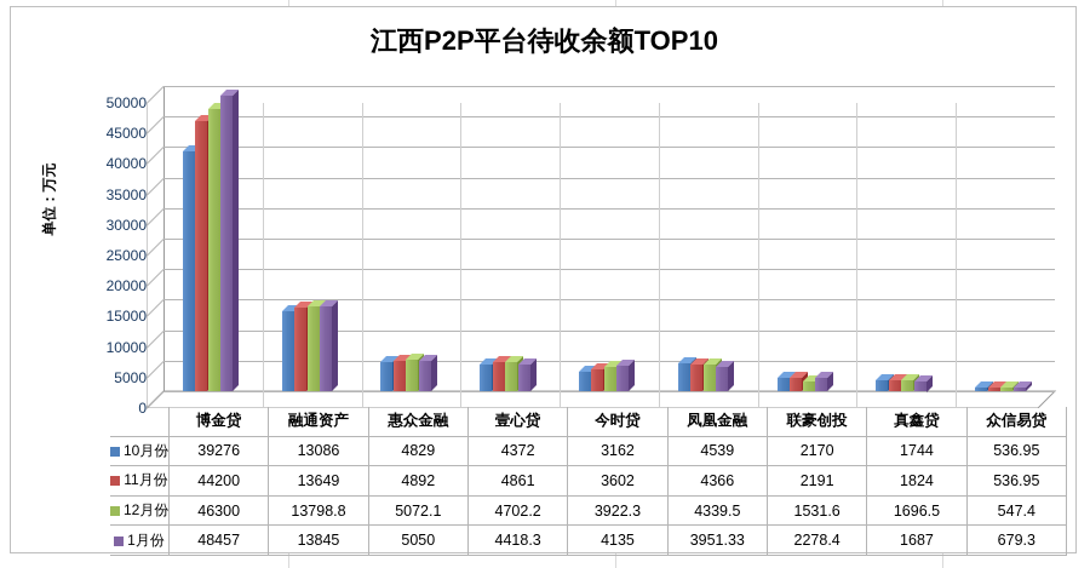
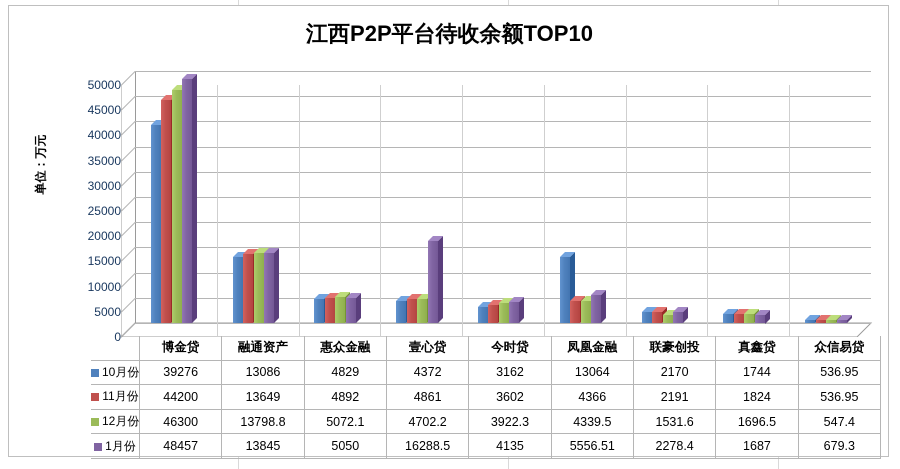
1月份/壹心贷: 4418.3 -> 16288.5
10月份/凤凰金融: 4539 -> 13064
1月份/凤凰金融: 3951.33 -> 5556.51
